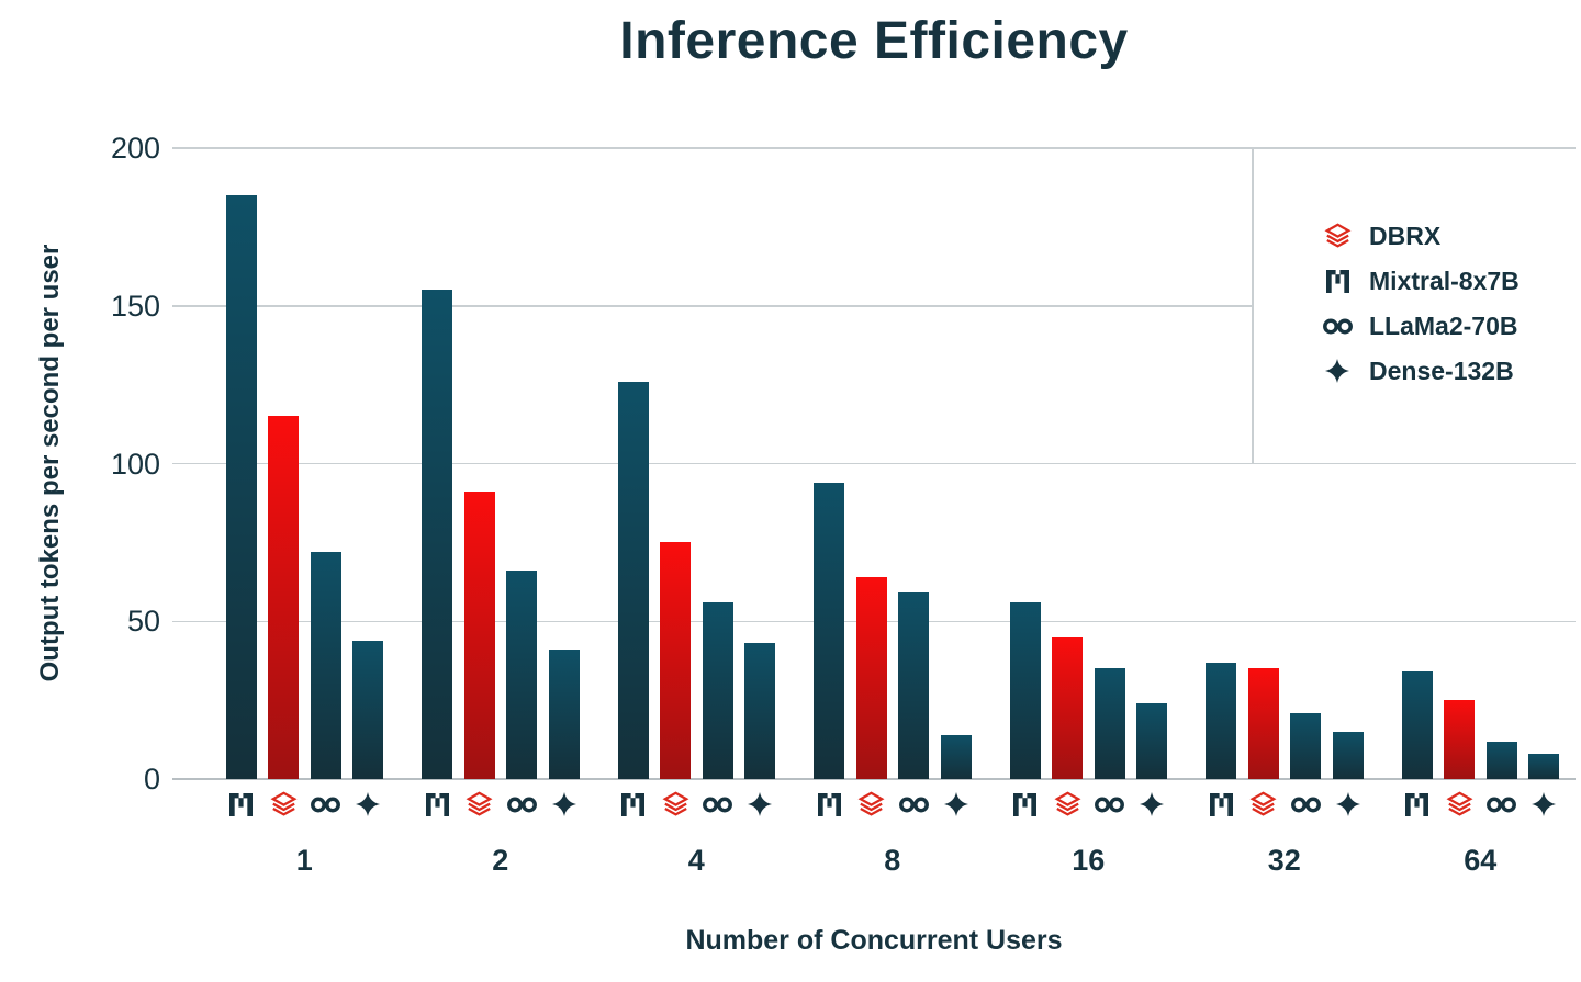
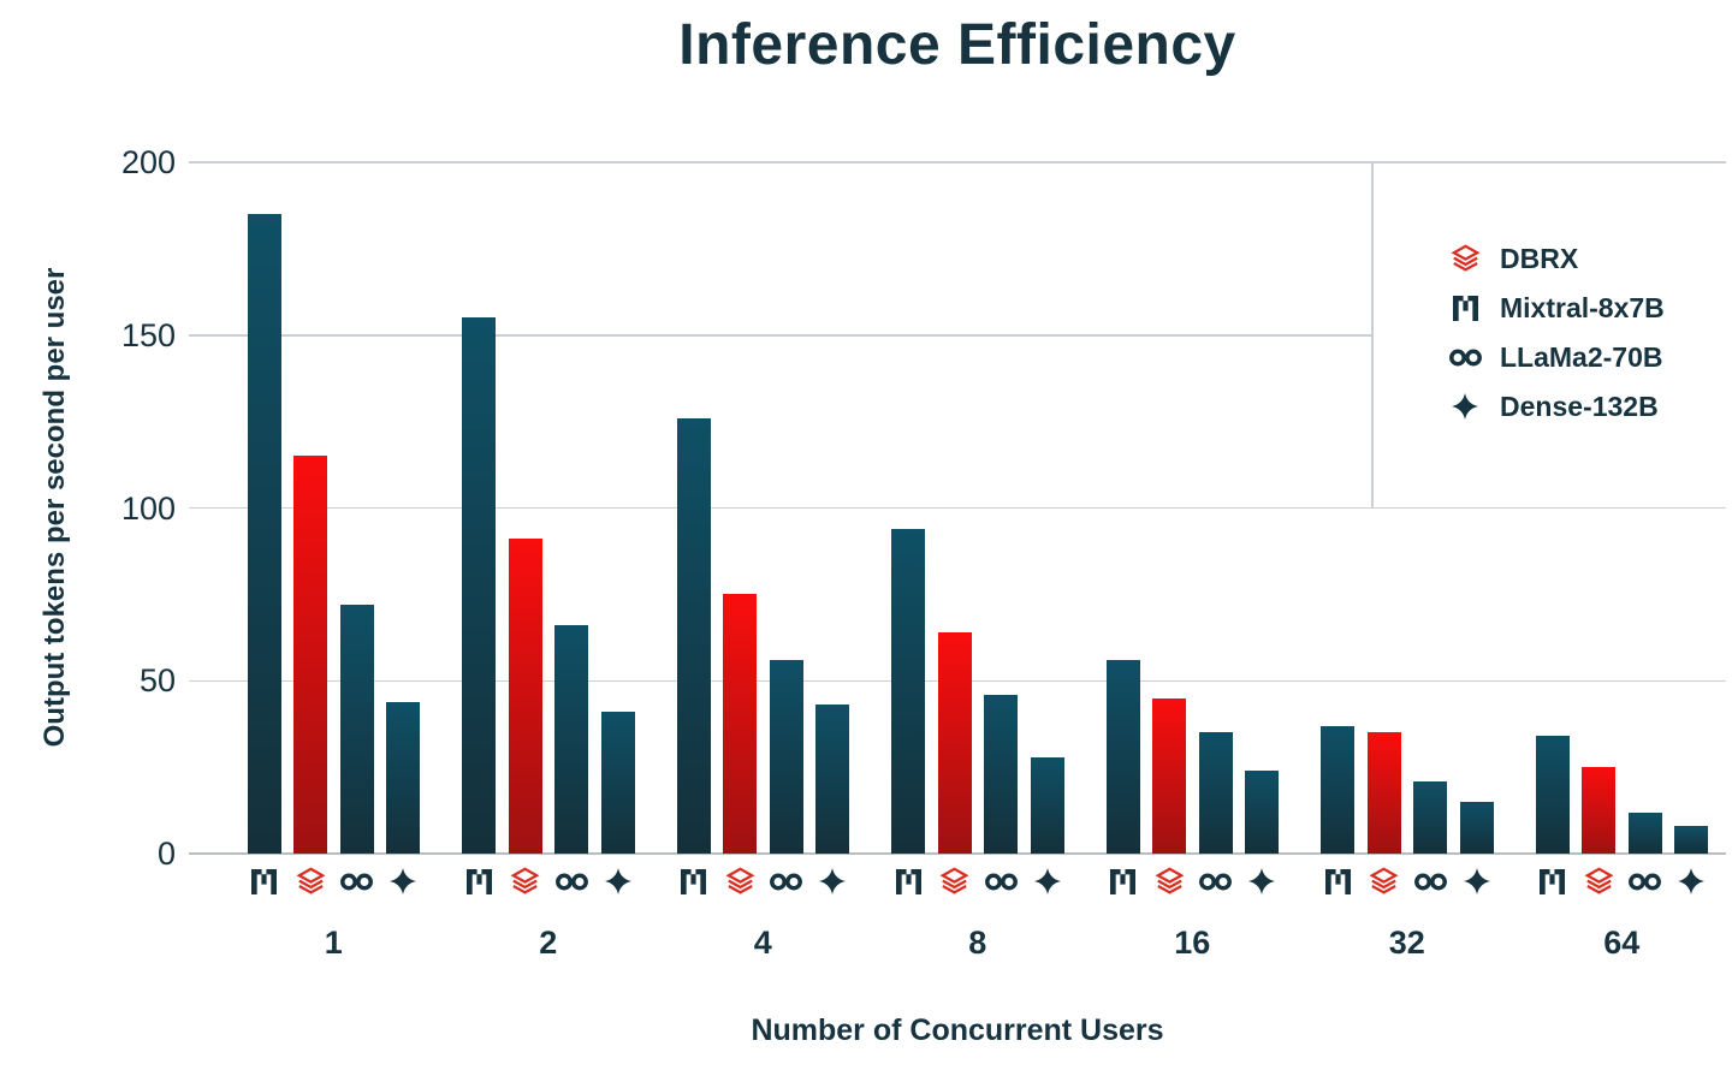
LLaMa2-70B/8: 59 -> 46
Dense-132B/8: 14 -> 28
